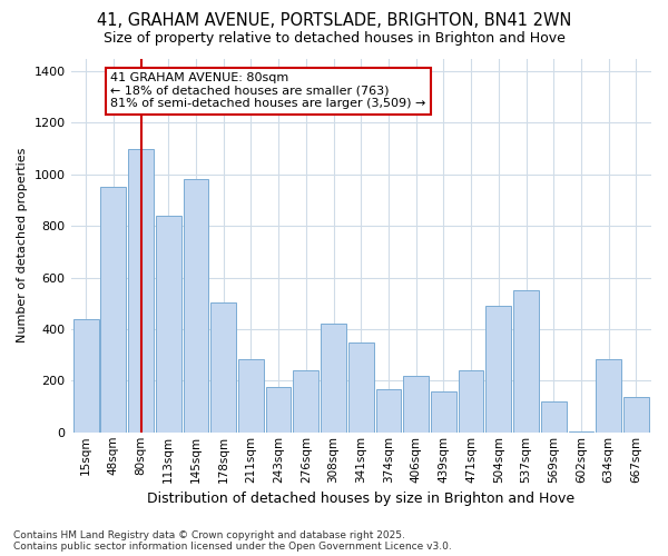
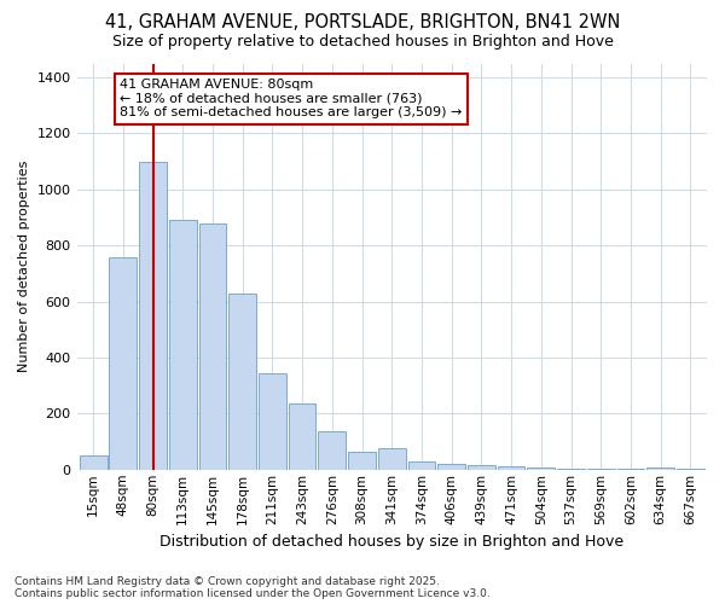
15sqm: 440 -> 50
48sqm: 950 -> 760
113sqm: 840 -> 890
145sqm: 980 -> 880
178sqm: 505 -> 630
211sqm: 285 -> 345
243sqm: 175 -> 235
276sqm: 240 -> 135
308sqm: 420 -> 65
341sqm: 350 -> 75
374sqm: 165 -> 30
406sqm: 220 -> 20
439sqm: 160 -> 15
471sqm: 240 -> 10
504sqm: 490 -> 8
537sqm: 550 -> 5
569sqm: 120 -> 3
634sqm: 285 -> 8
667sqm: 135 -> 5
